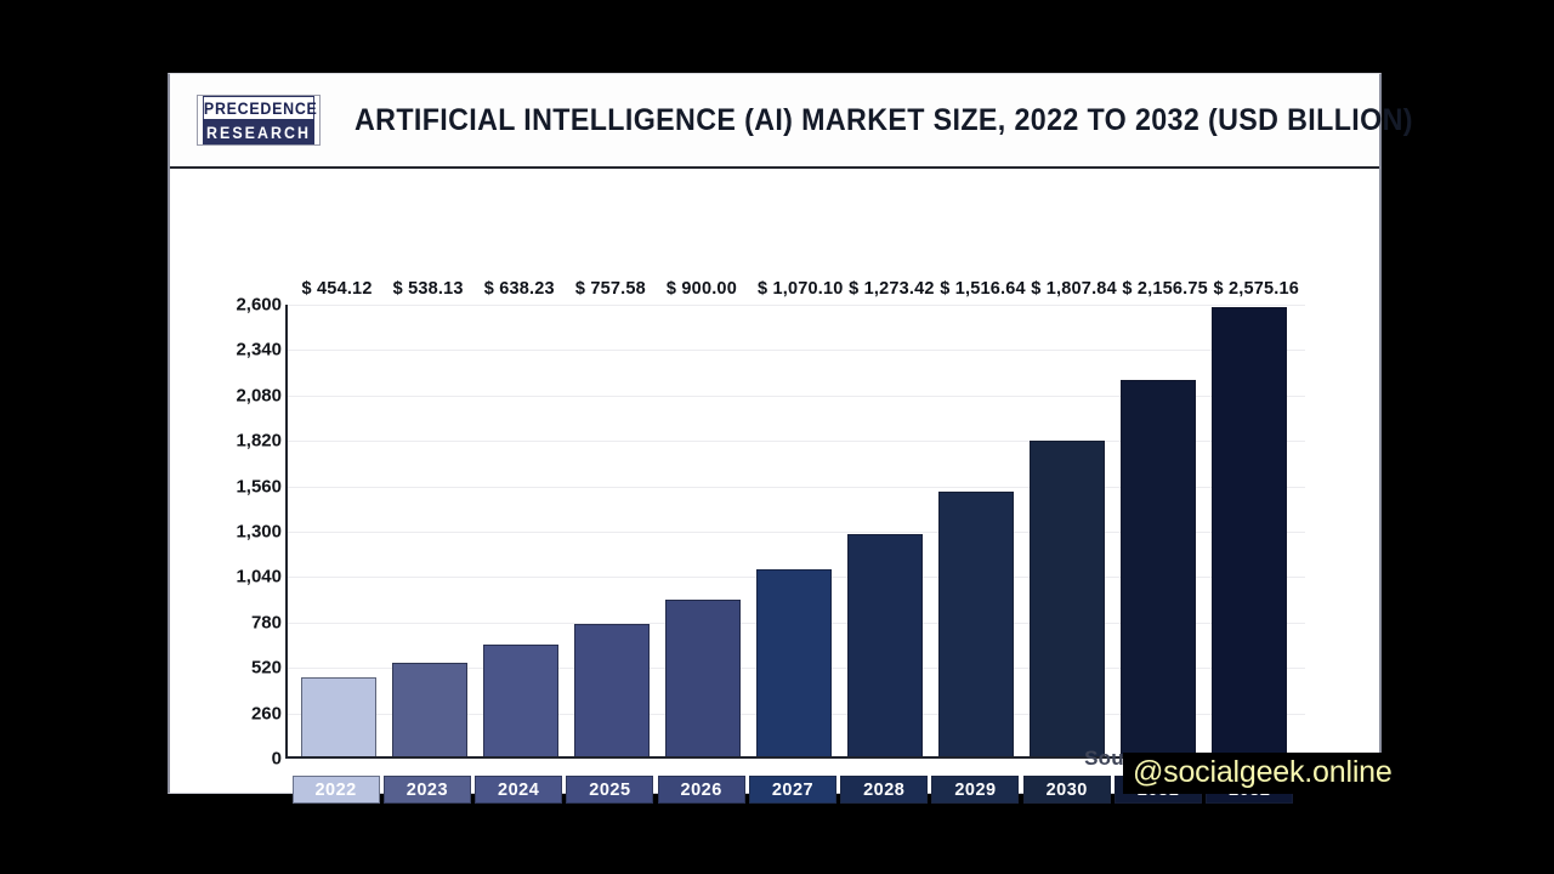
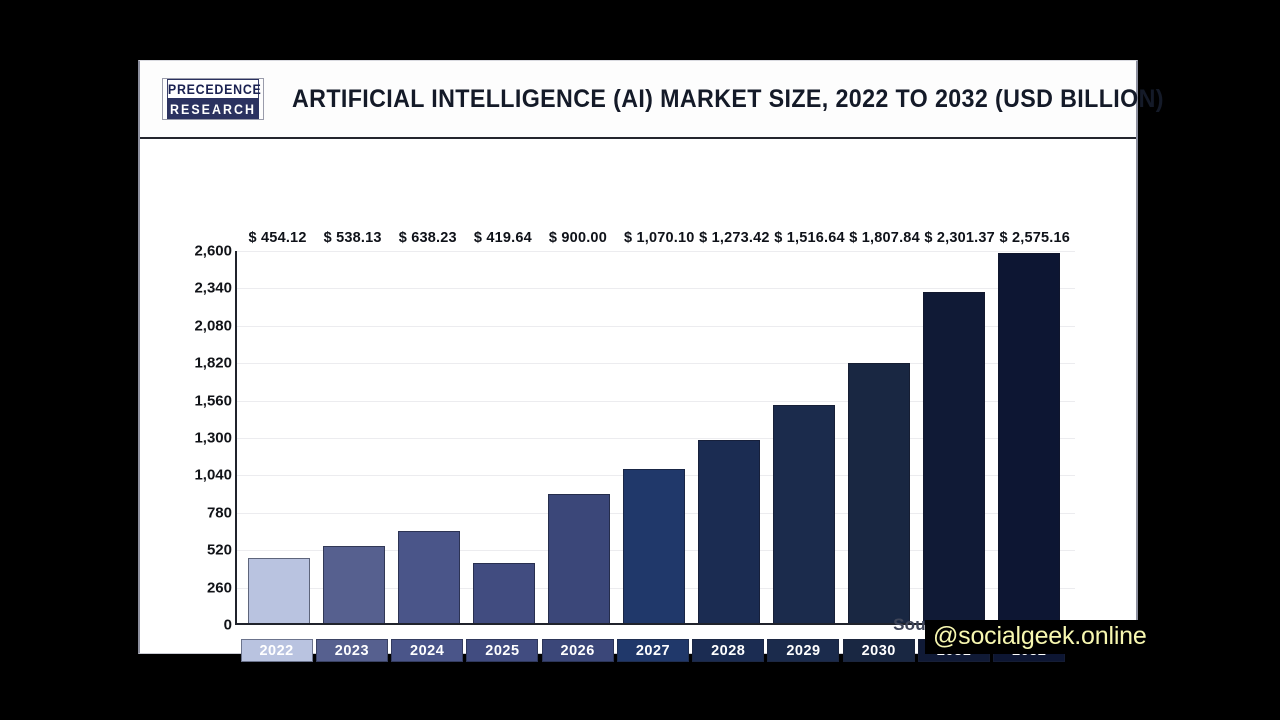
2025: 757.58 -> 419.64
2031: 2,156.75 -> 2,301.37
